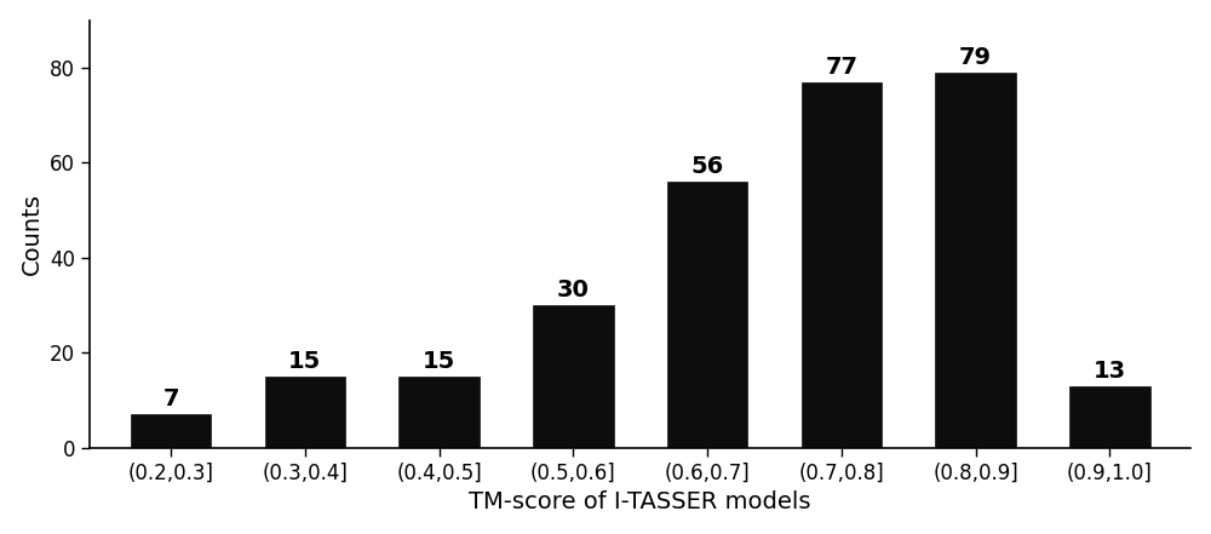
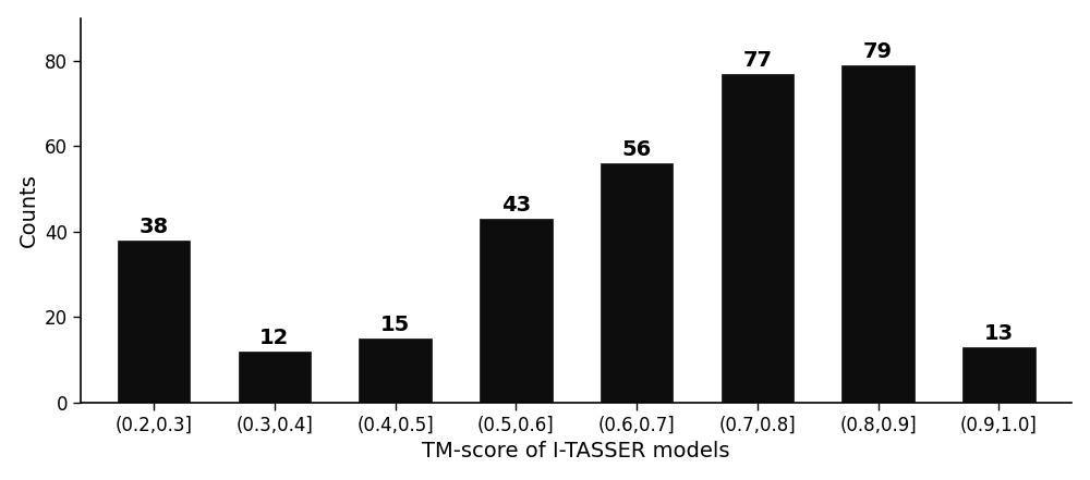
(0.2,0.3]: 7 -> 38
(0.3,0.4]: 15 -> 12
(0.5,0.6]: 30 -> 43
